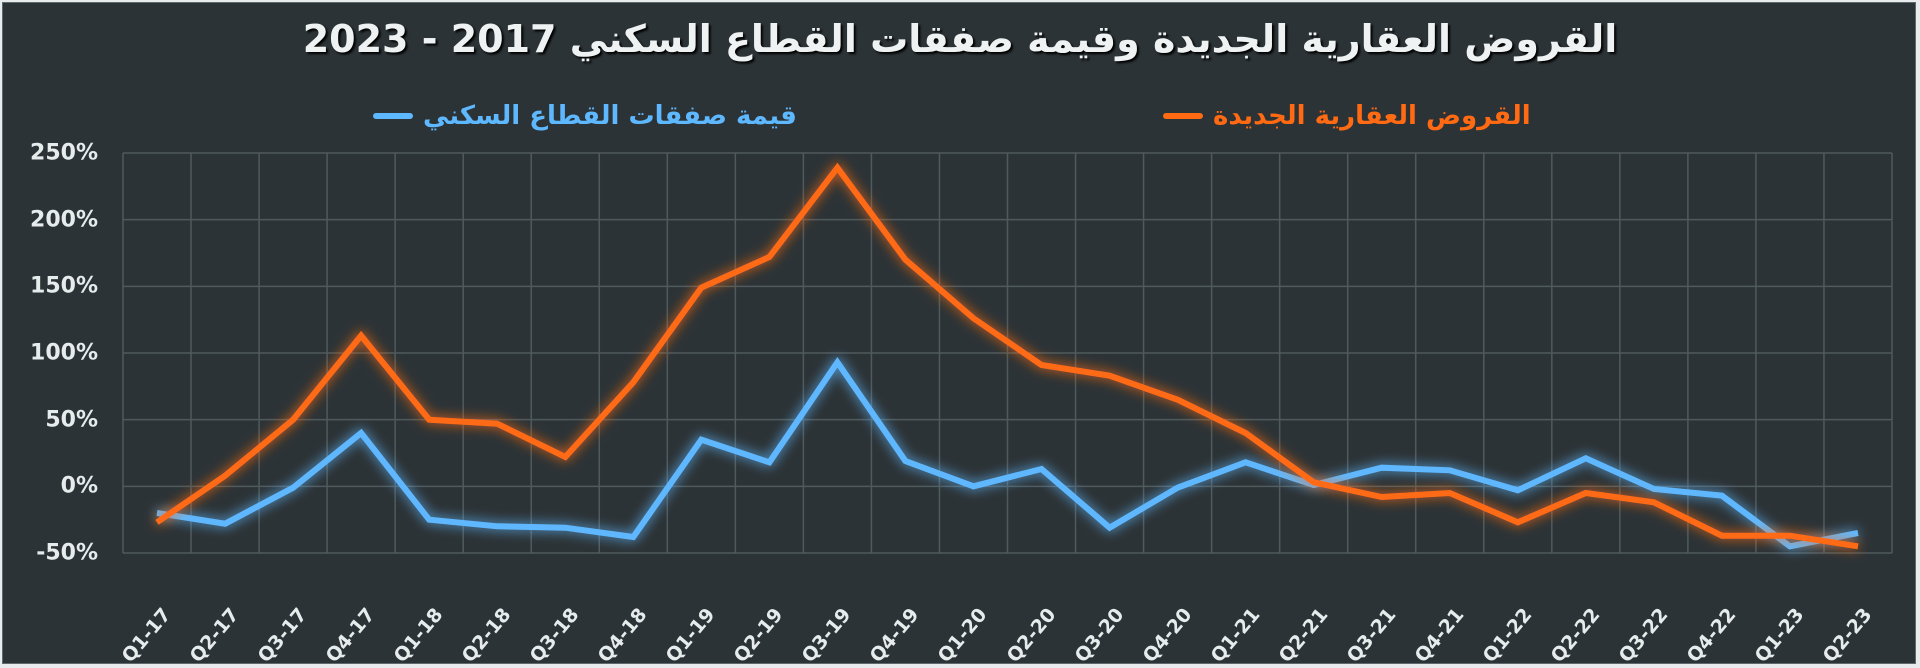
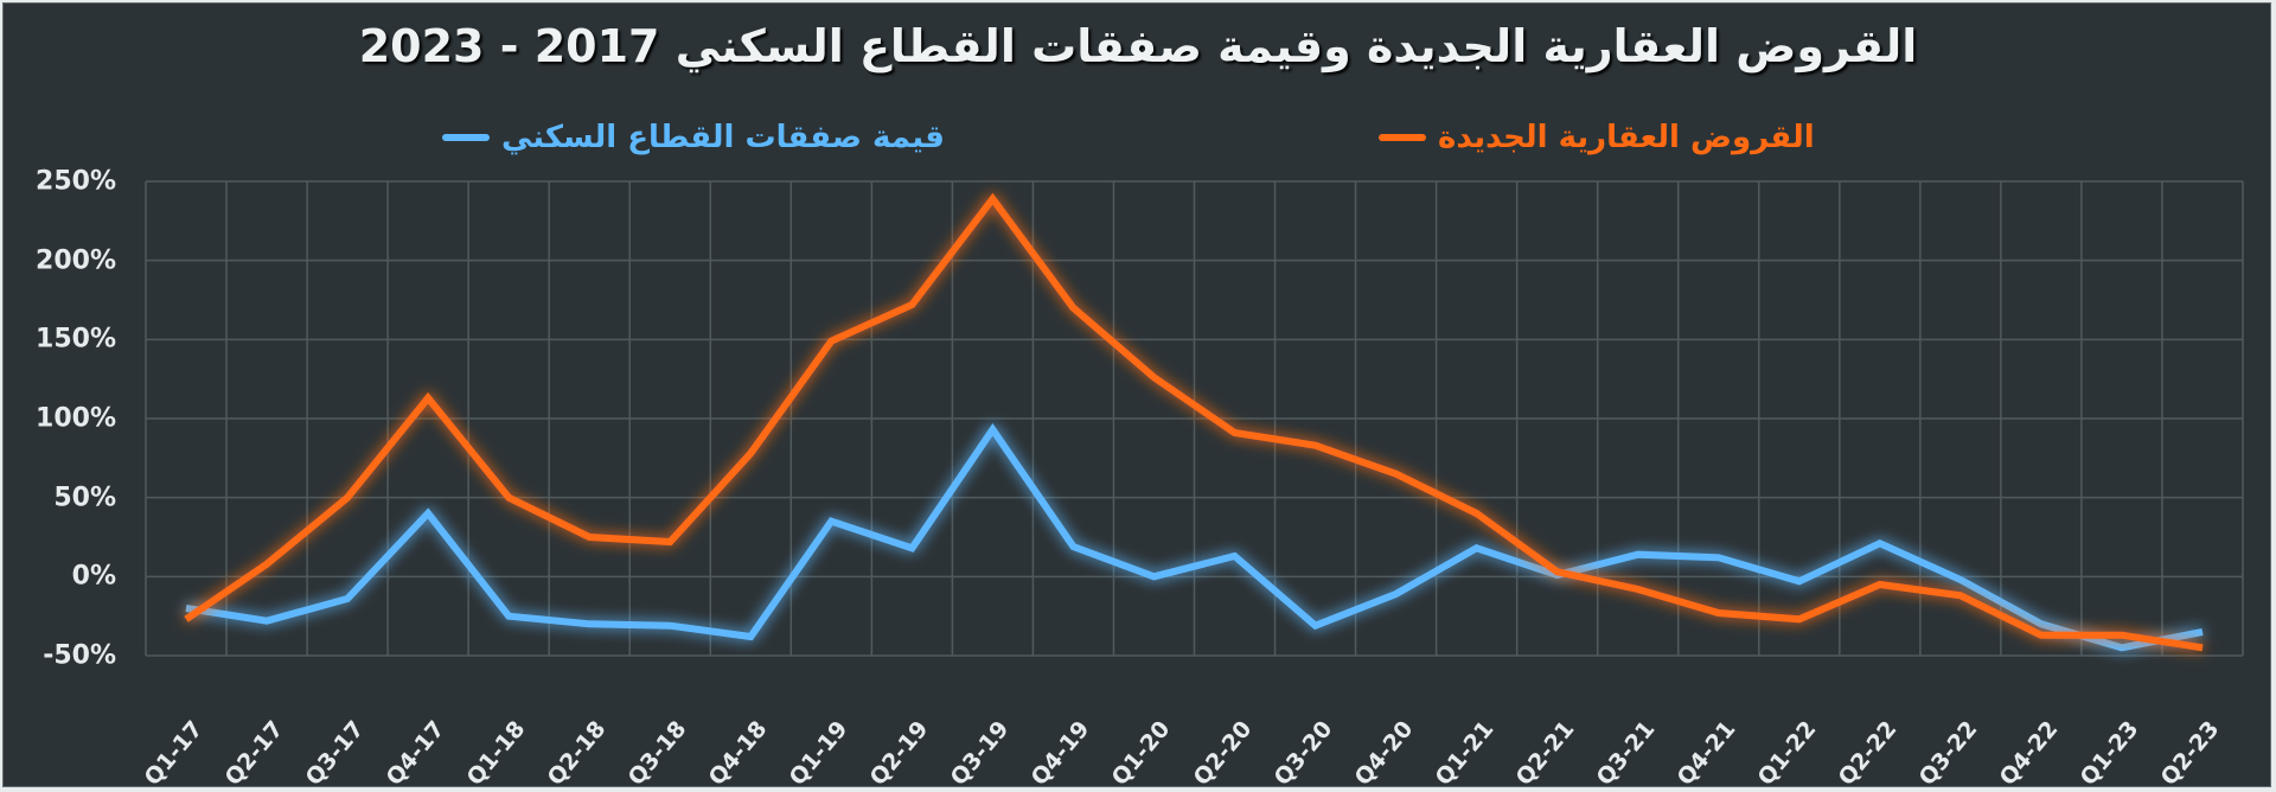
قيمة صفقات القطاع السكني/Q3-17: -1% -> -14%
القروض العقارية الجديدة/Q2-18: 47% -> 25%
قيمة صفقات القطاع السكني/Q4-20: -1% -> -11%
القروض العقارية الجديدة/Q4-21: -5% -> -23%
قيمة صفقات القطاع السكني/Q4-22: -7% -> -30%
